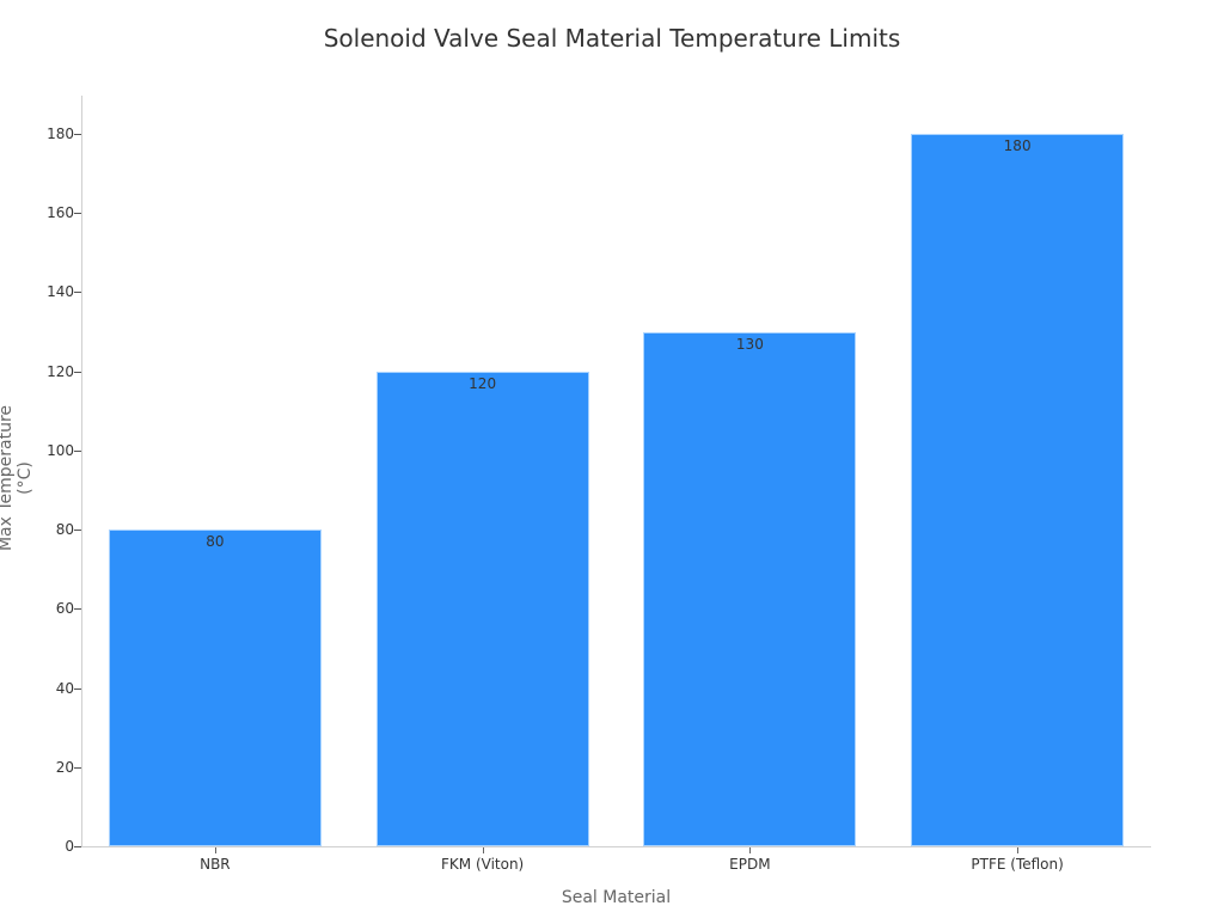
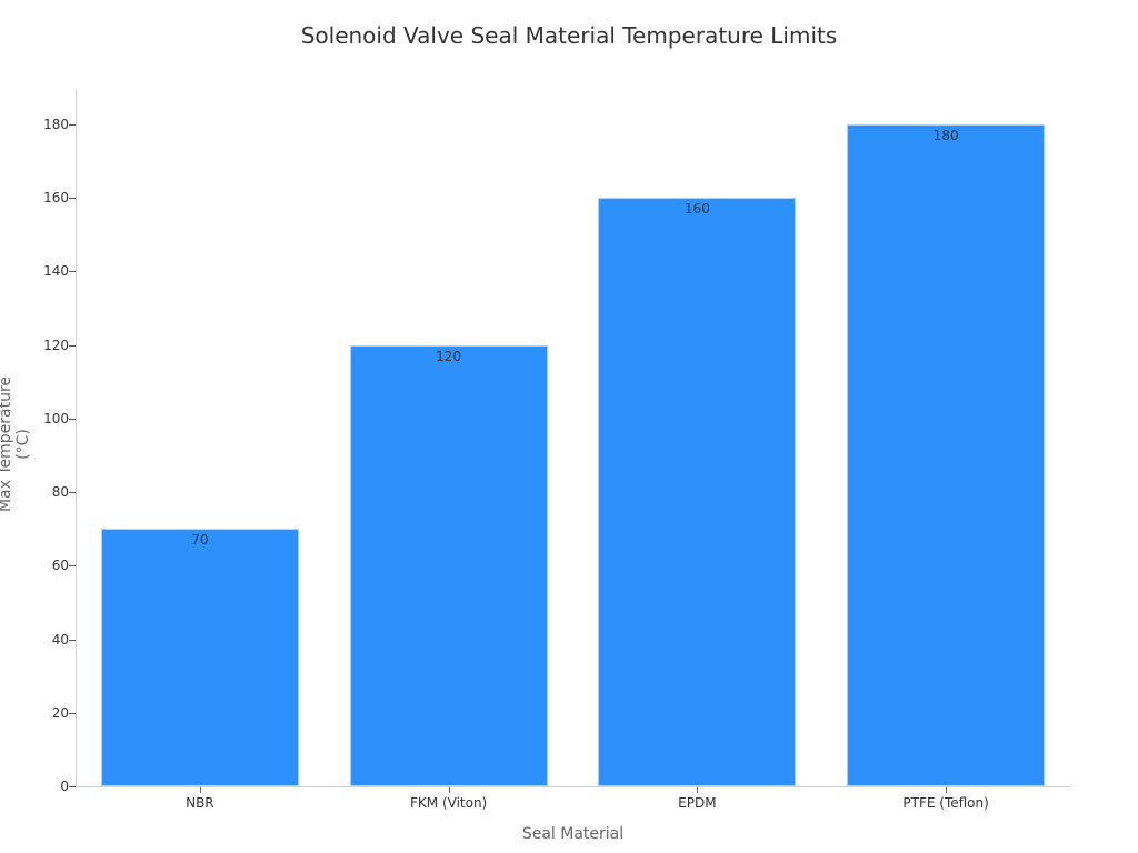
NBR: 80 -> 70
EPDM: 130 -> 160
